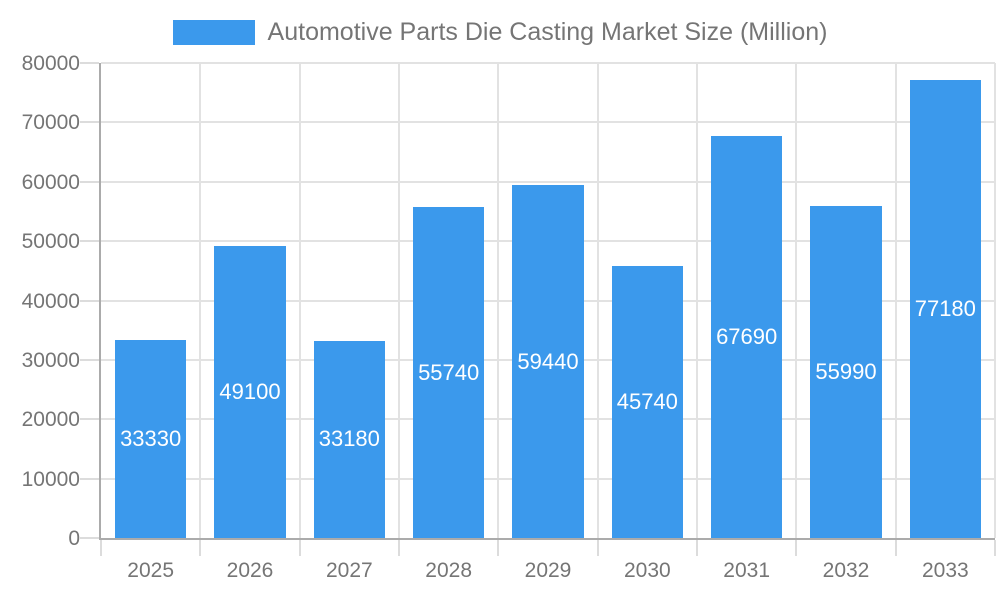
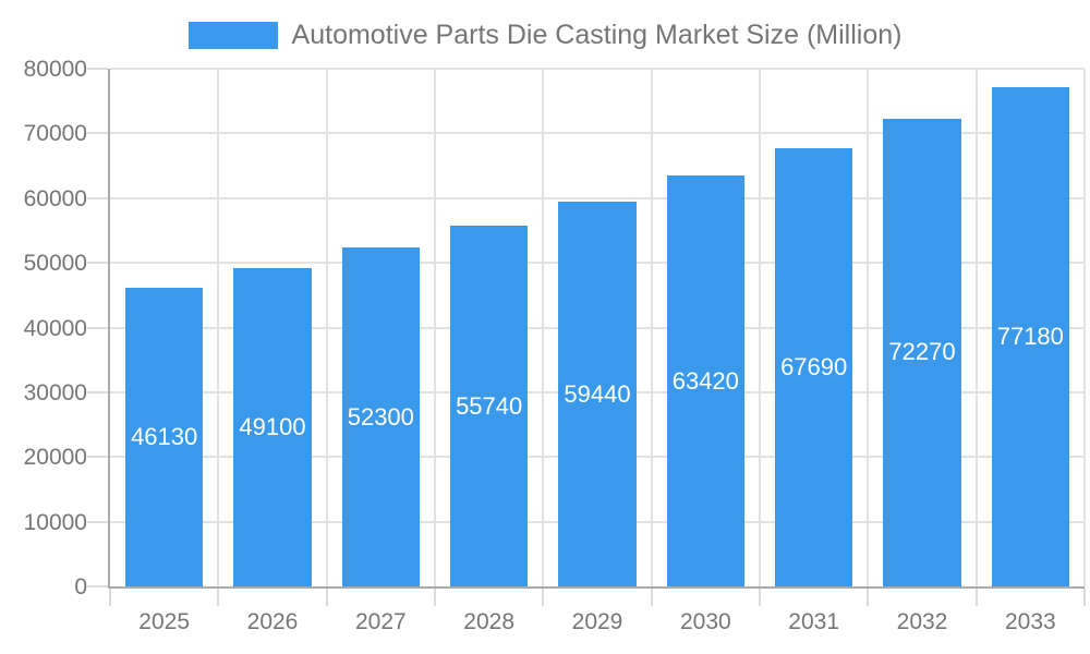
2025: 33330 -> 46130
2027: 33180 -> 52300
2030: 45740 -> 63420
2032: 55990 -> 72270
